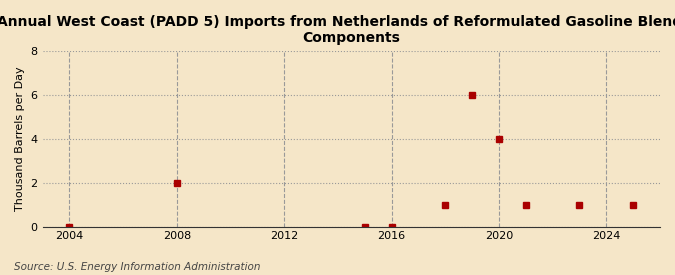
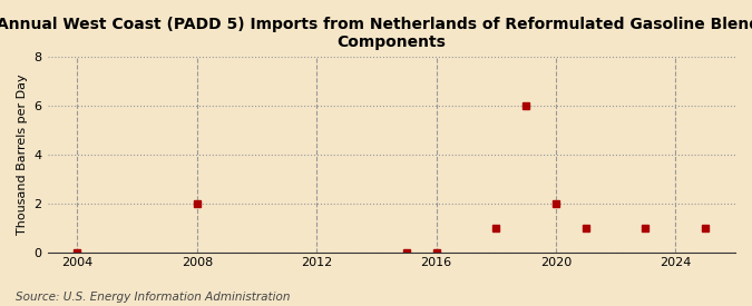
2020: 4 -> 2
